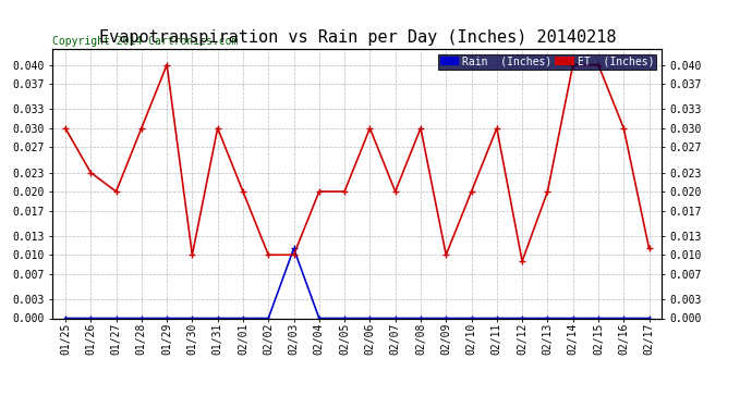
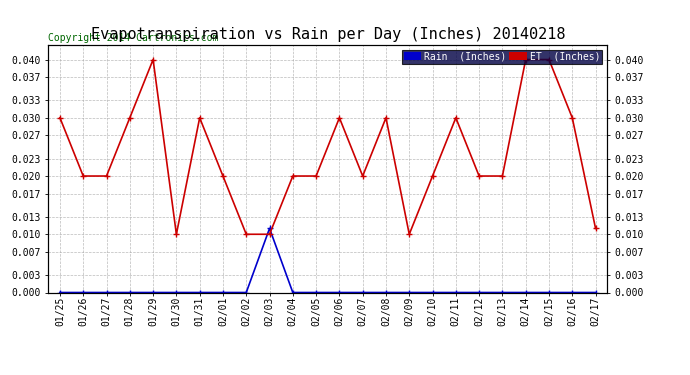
ET (Inches)/01/26: 0.023 -> 0.020
ET (Inches)/02/12: 0.009 -> 0.020
